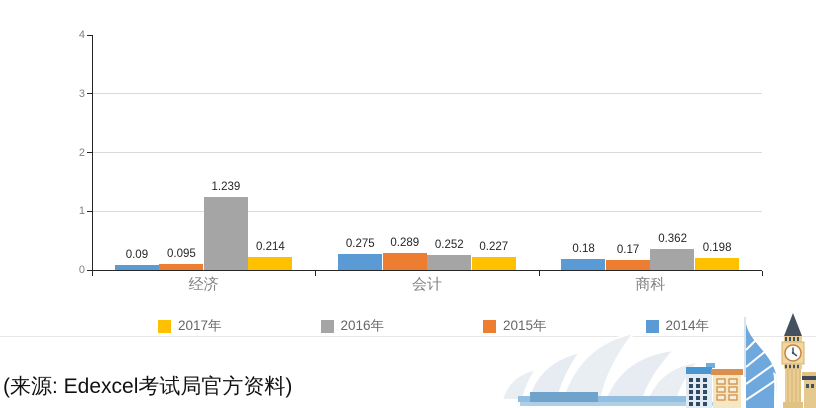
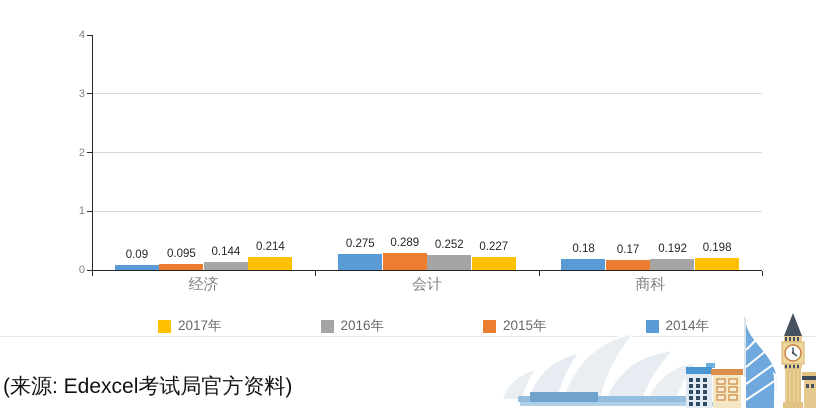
2016年/经济: 1.239 -> 0.144
2016年/商科: 0.362 -> 0.192
